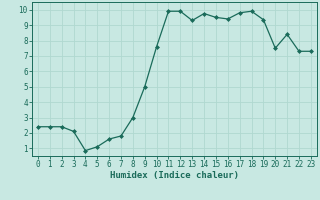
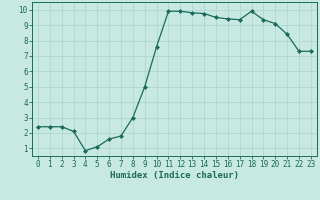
13: 9.3 -> 9.8
17: 9.8 -> 9.3
20: 7.5 -> 9.1
